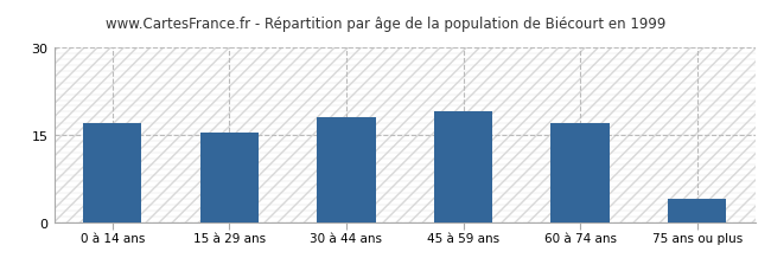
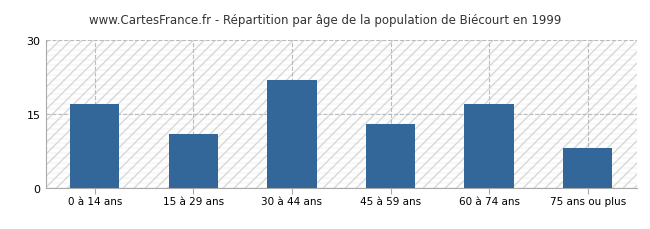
15 à 29 ans: 15.5 -> 11.0
30 à 44 ans: 18.0 -> 22.0
45 à 59 ans: 19.0 -> 13.0
75 ans ou plus: 4.0 -> 8.0
